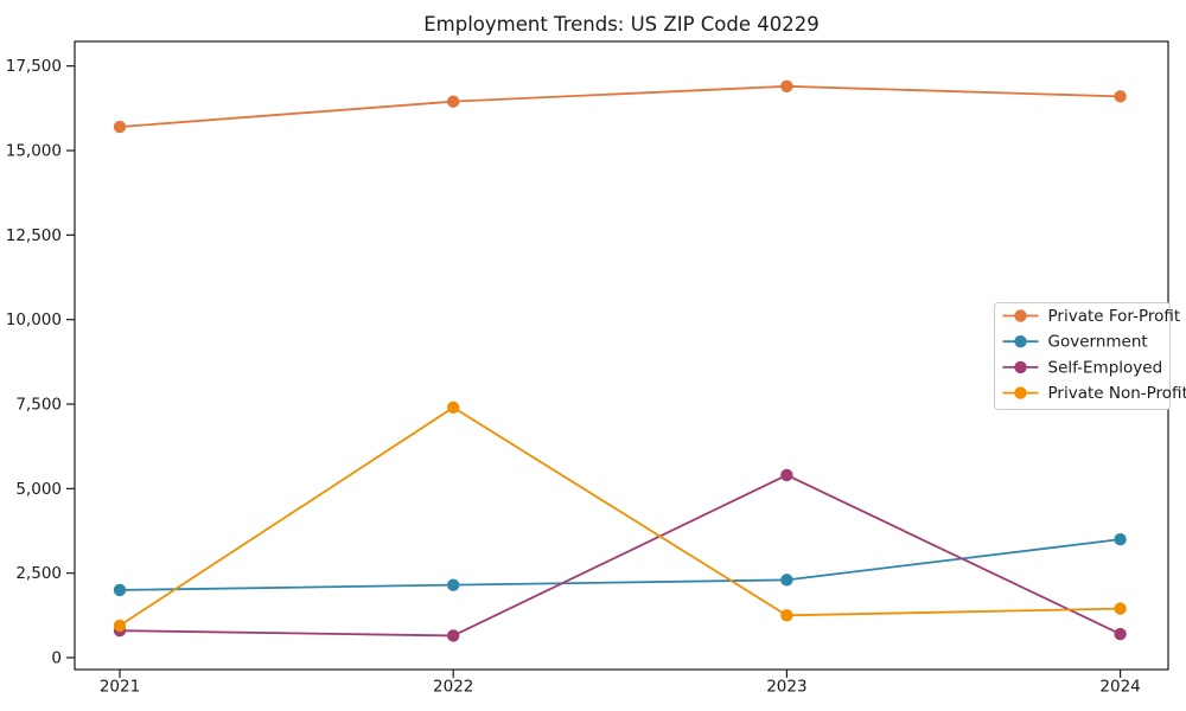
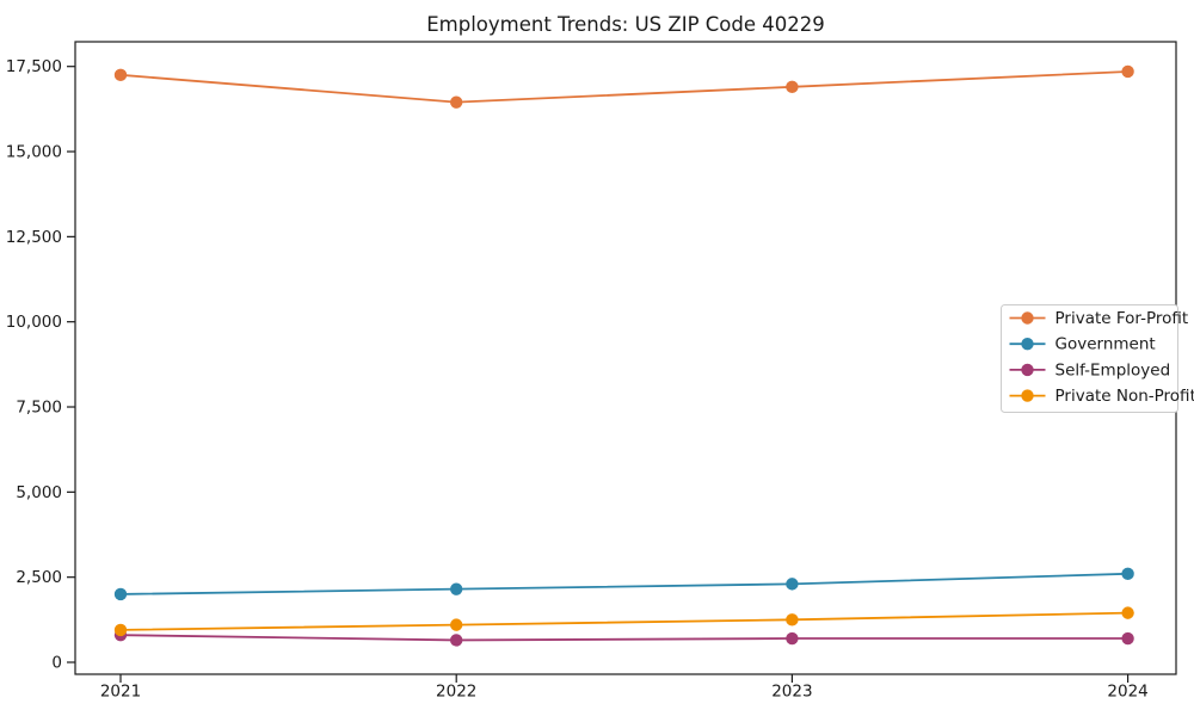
Private For-Profit/2021: 15700 -> 17200
Private Non-Profit/2022: 7400 -> 1100
Self-Employed/2023: 5400 -> 700
Private For-Profit/2024: 16600 -> 17400
Government/2024: 3500 -> 2600
